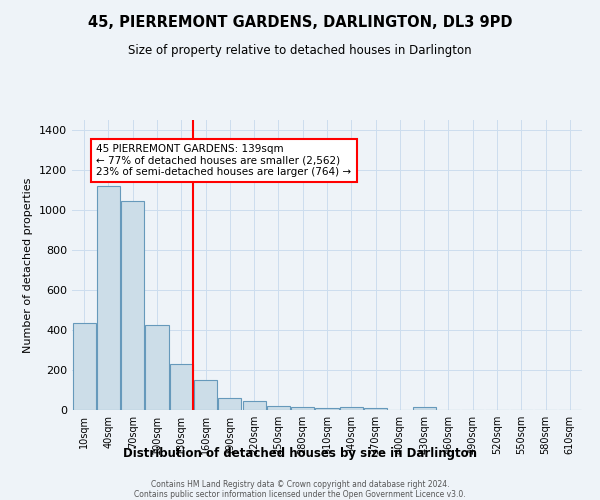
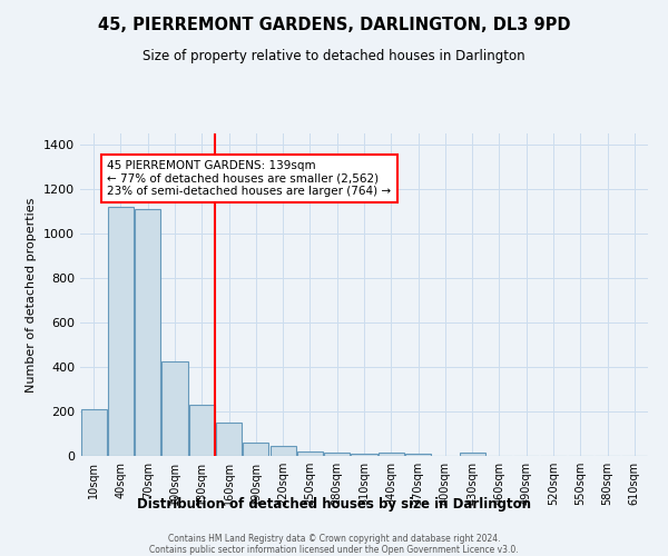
10sqm: 435 -> 210
70sqm: 1045 -> 1110
